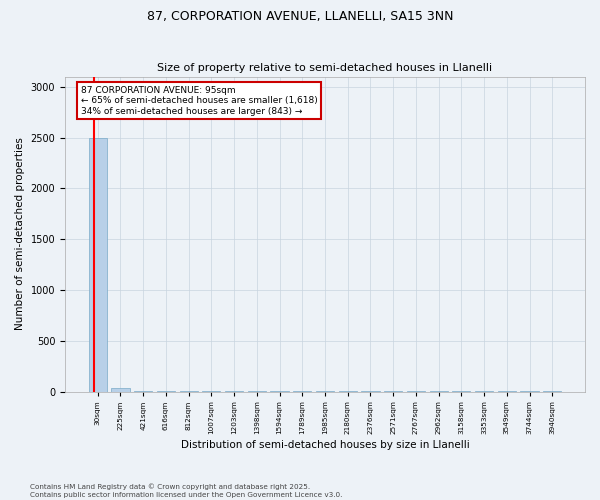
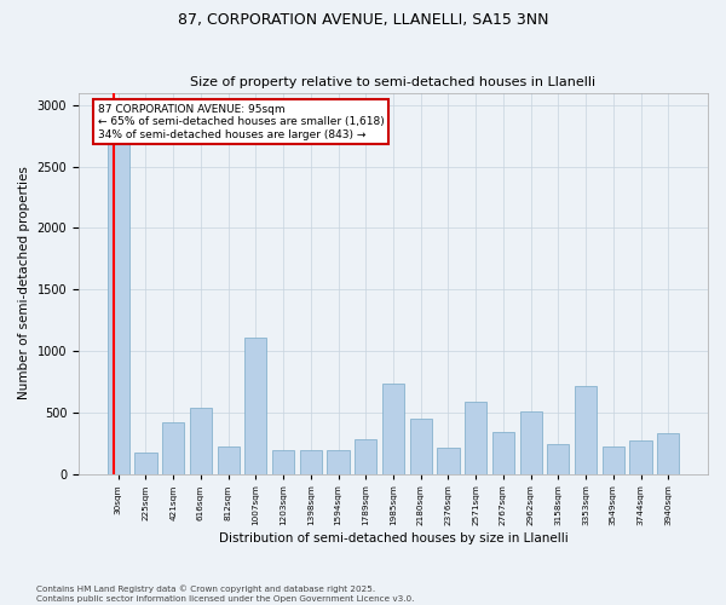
30sqm: 2500 -> 2700
225sqm: 40 -> 170
421sqm: 0 -> 420
616sqm: 0 -> 540
812sqm: 0 -> 220
1007sqm: 0 -> 1110
1203sqm: 0 -> 190
1398sqm: 0 -> 190
1594sqm: 0 -> 190
1789sqm: 0 -> 280
1985sqm: 0 -> 730
2180sqm: 0 -> 450
2376sqm: 0 -> 210
2571sqm: 0 -> 590
2767sqm: 0 -> 340
2962sqm: 0 -> 510
3158sqm: 0 -> 240
3353sqm: 0 -> 710
3549sqm: 0 -> 220
3744sqm: 0 -> 270
3940sqm: 0 -> 330
